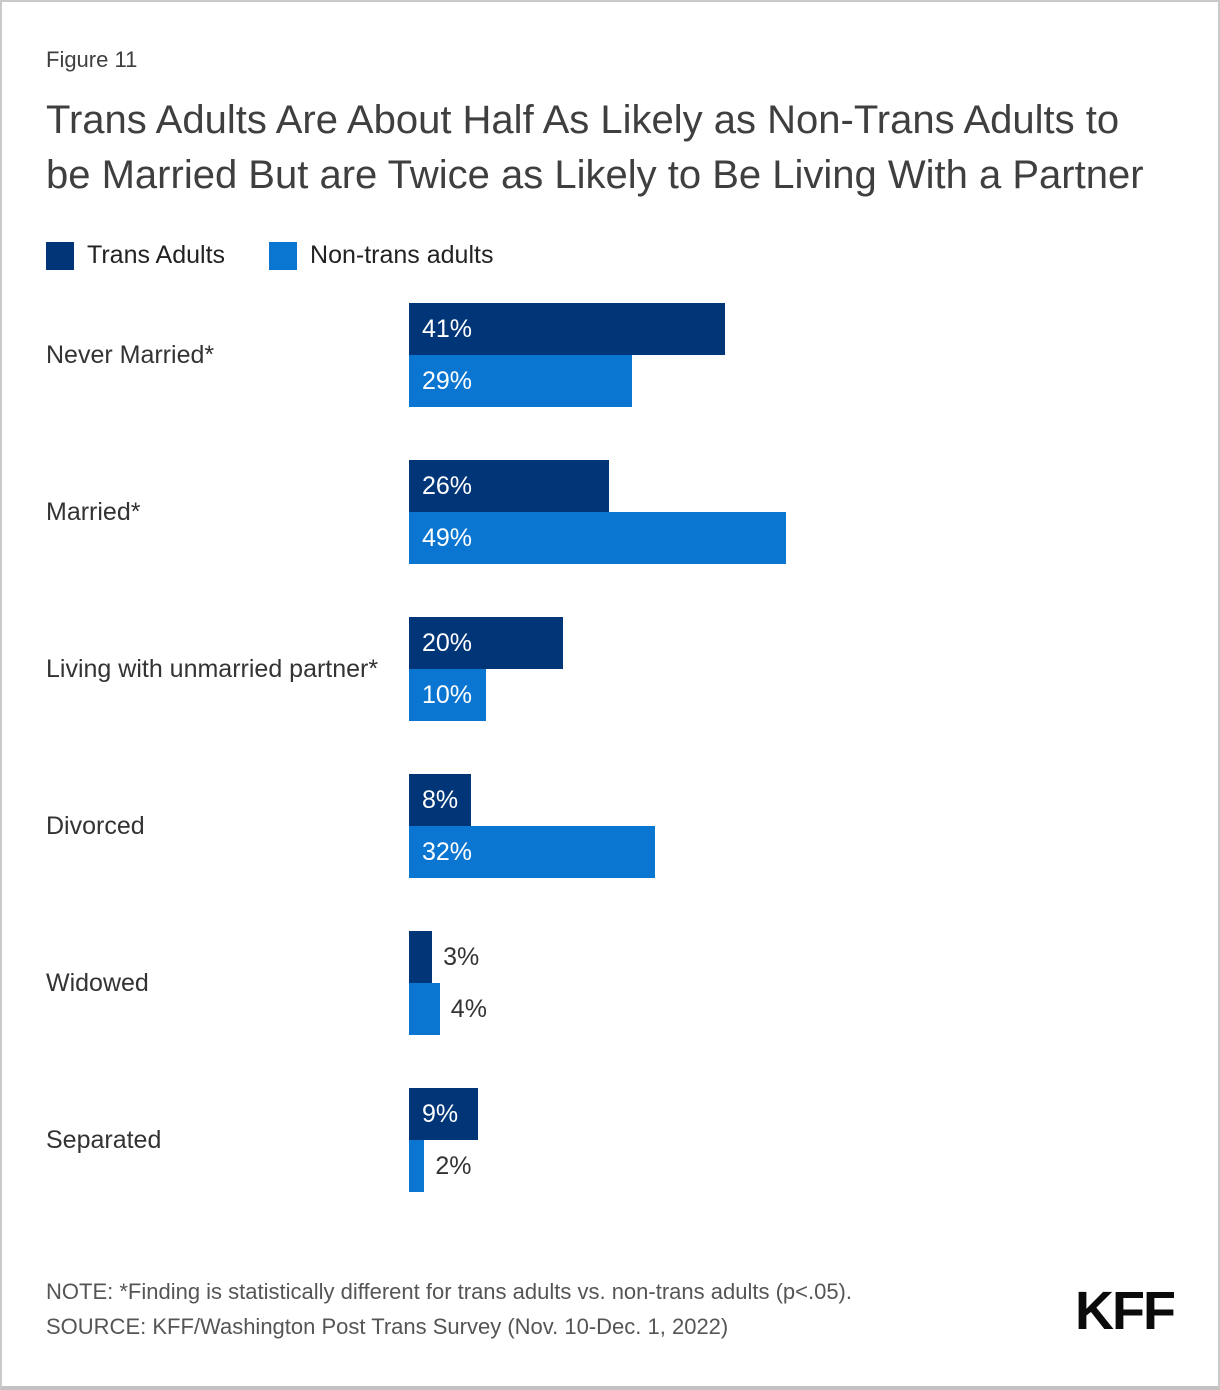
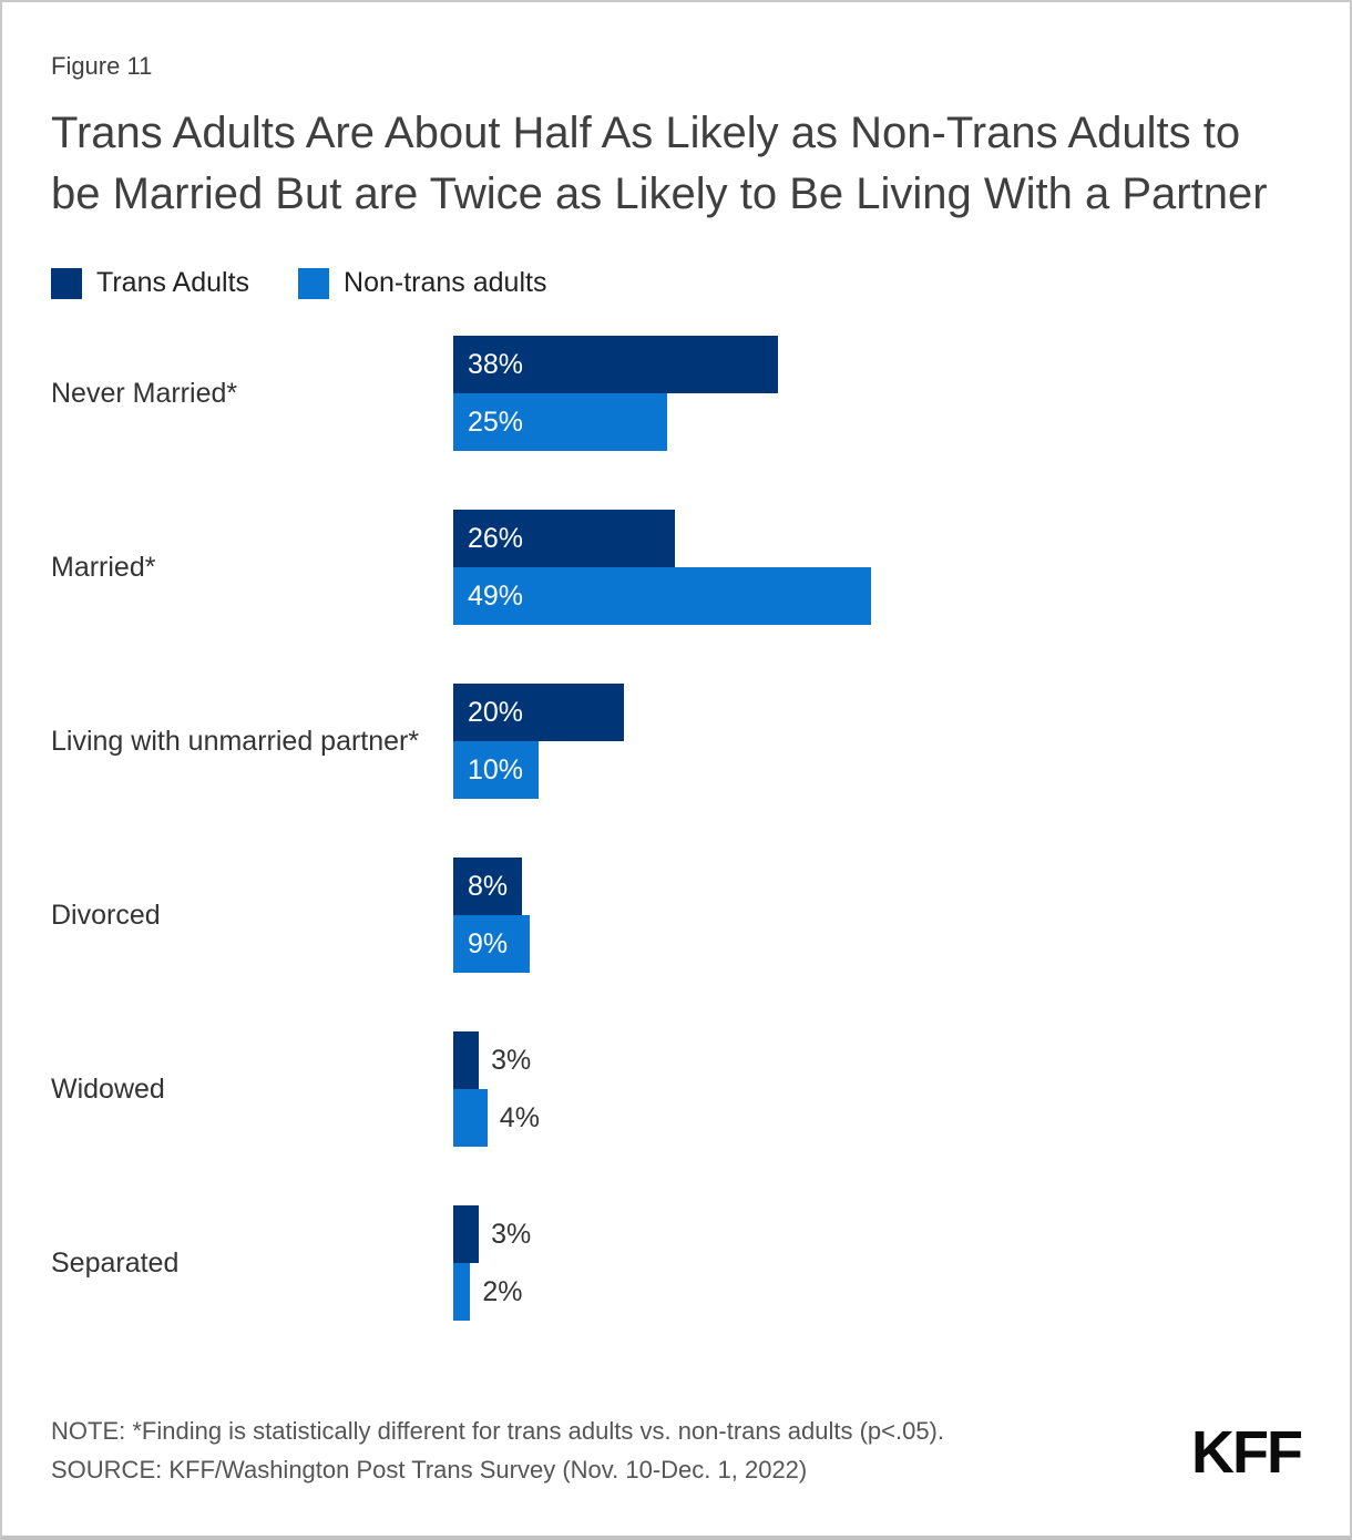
Trans Adults/Never Married*: 41% -> 38%
Non-trans adults/Never Married*: 29% -> 25%
Non-trans adults/Divorced: 32% -> 9%
Trans Adults/Separated: 9% -> 3%
